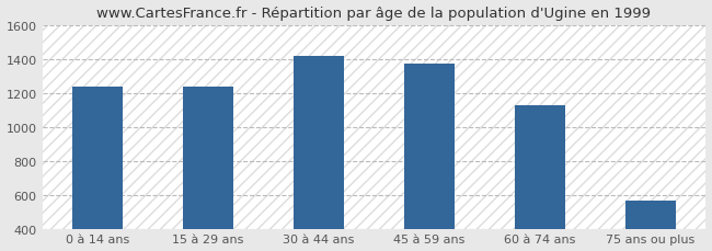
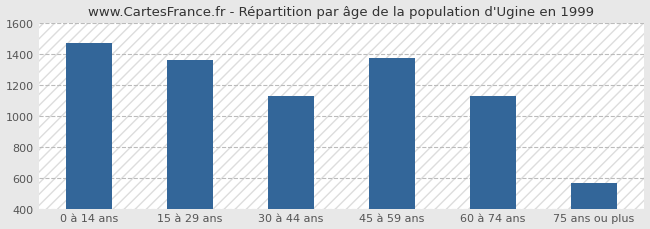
0 à 14 ans: 1240 -> 1470
15 à 29 ans: 1240 -> 1360
30 à 44 ans: 1420 -> 1130
